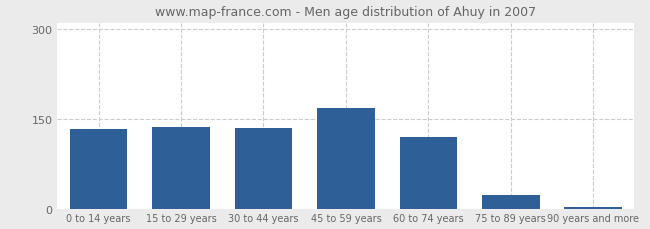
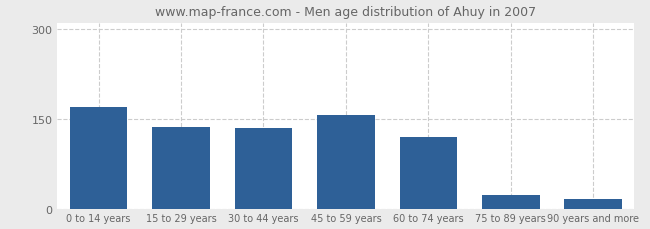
0 to 14 years: 133 -> 170
45 to 59 years: 168 -> 156
90 years and more: 2 -> 16
